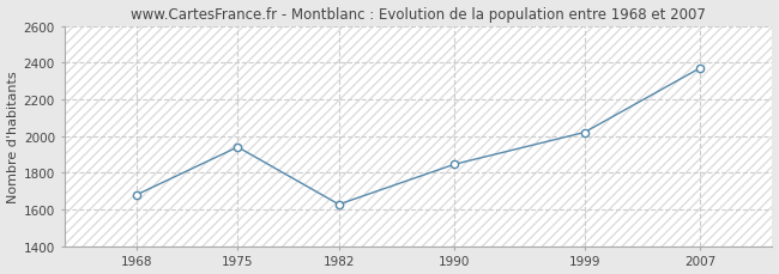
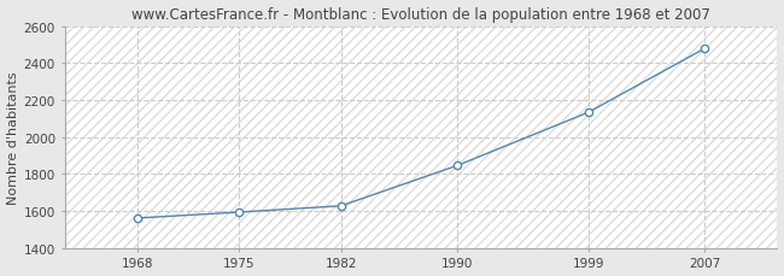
1968: 1680 -> 1560
1975: 1940 -> 1590
1999: 2020 -> 2130
2007: 2370 -> 2480
